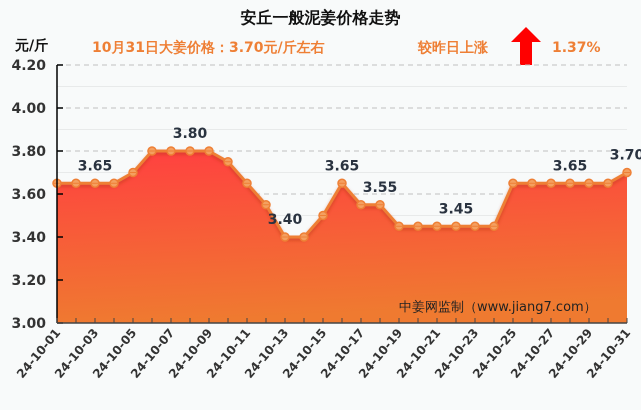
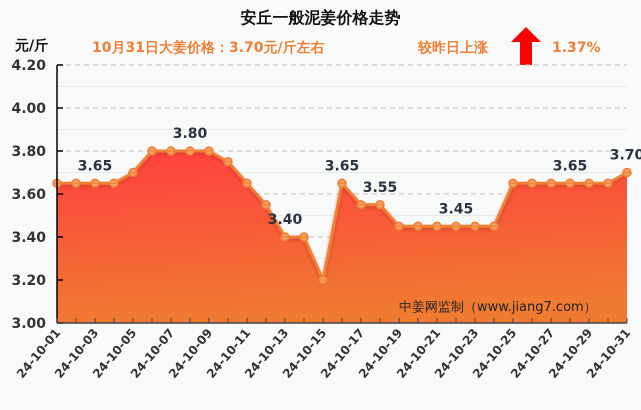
24-10-15: 3.50 -> 3.20
